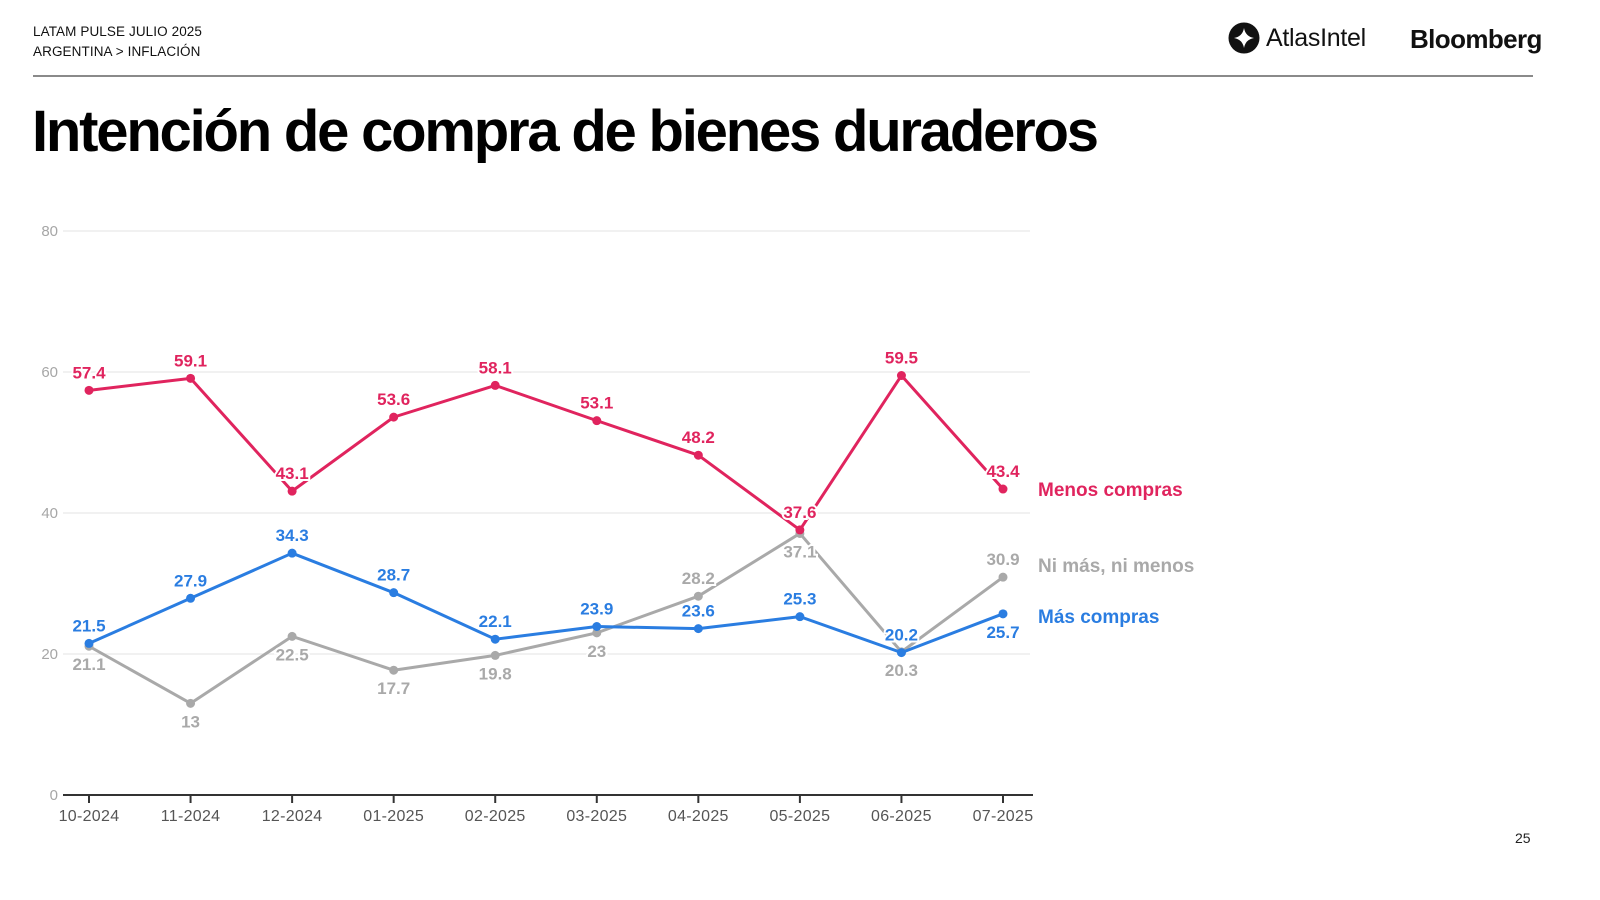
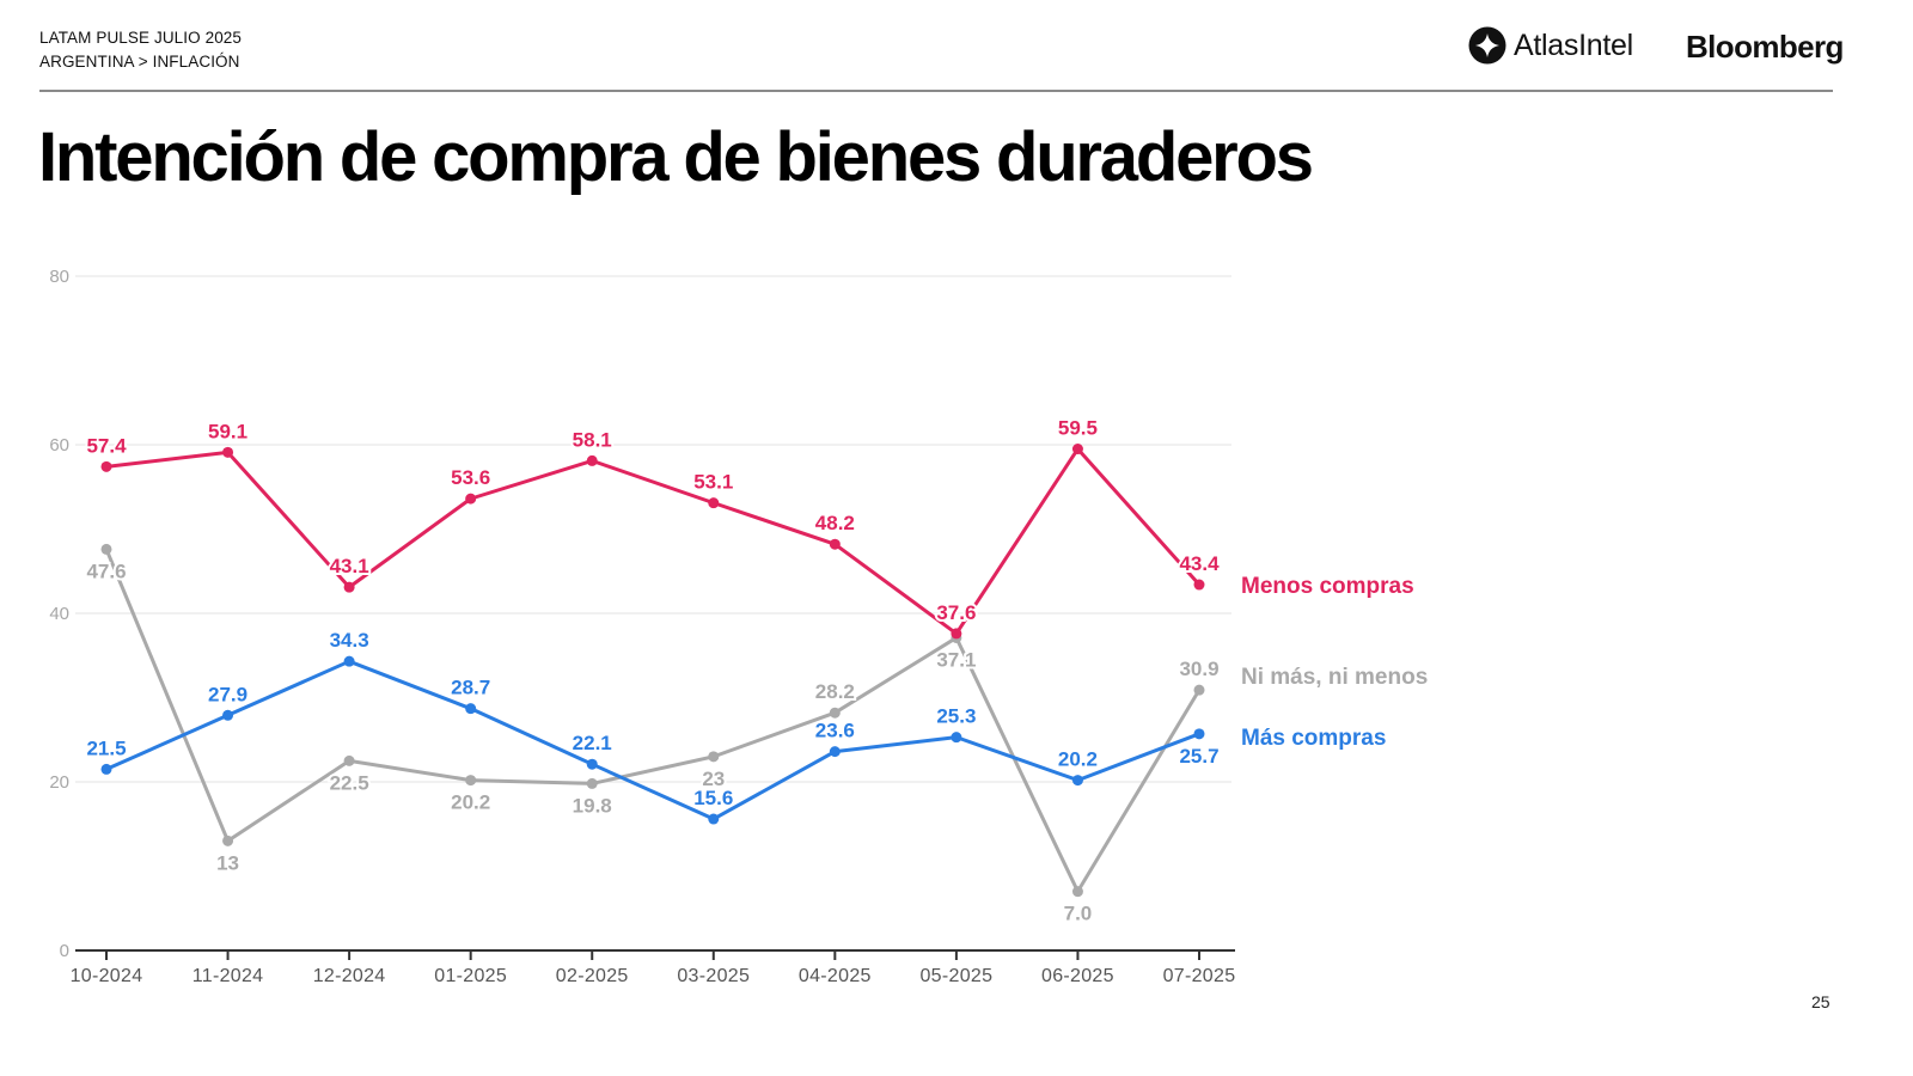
Ni más, ni menos/10-2024: 21.1 -> 47.6
Ni más, ni menos/01-2025: 17.7 -> 20.2
Más compras/03-2025: 23.9 -> 15.6
Ni más, ni menos/06-2025: 20.3 -> 7.0
